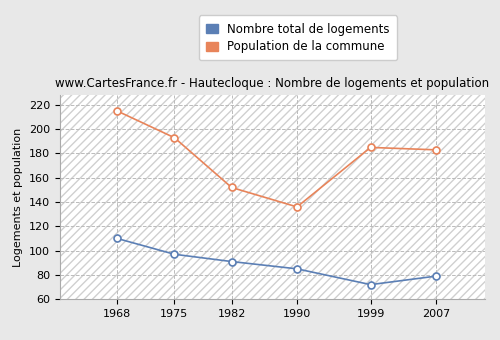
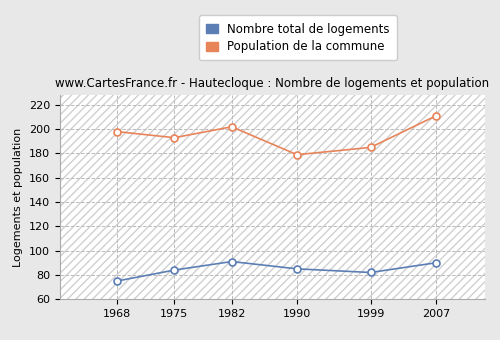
Nombre total de logements/1968: 110 -> 75
Population de la commune/1968: 215 -> 198
Nombre total de logements/1975: 97 -> 84
Population de la commune/1982: 152 -> 202
Population de la commune/1990: 136 -> 179
Nombre total de logements/1999: 72 -> 82
Nombre total de logements/2007: 79 -> 90
Population de la commune/2007: 183 -> 211
